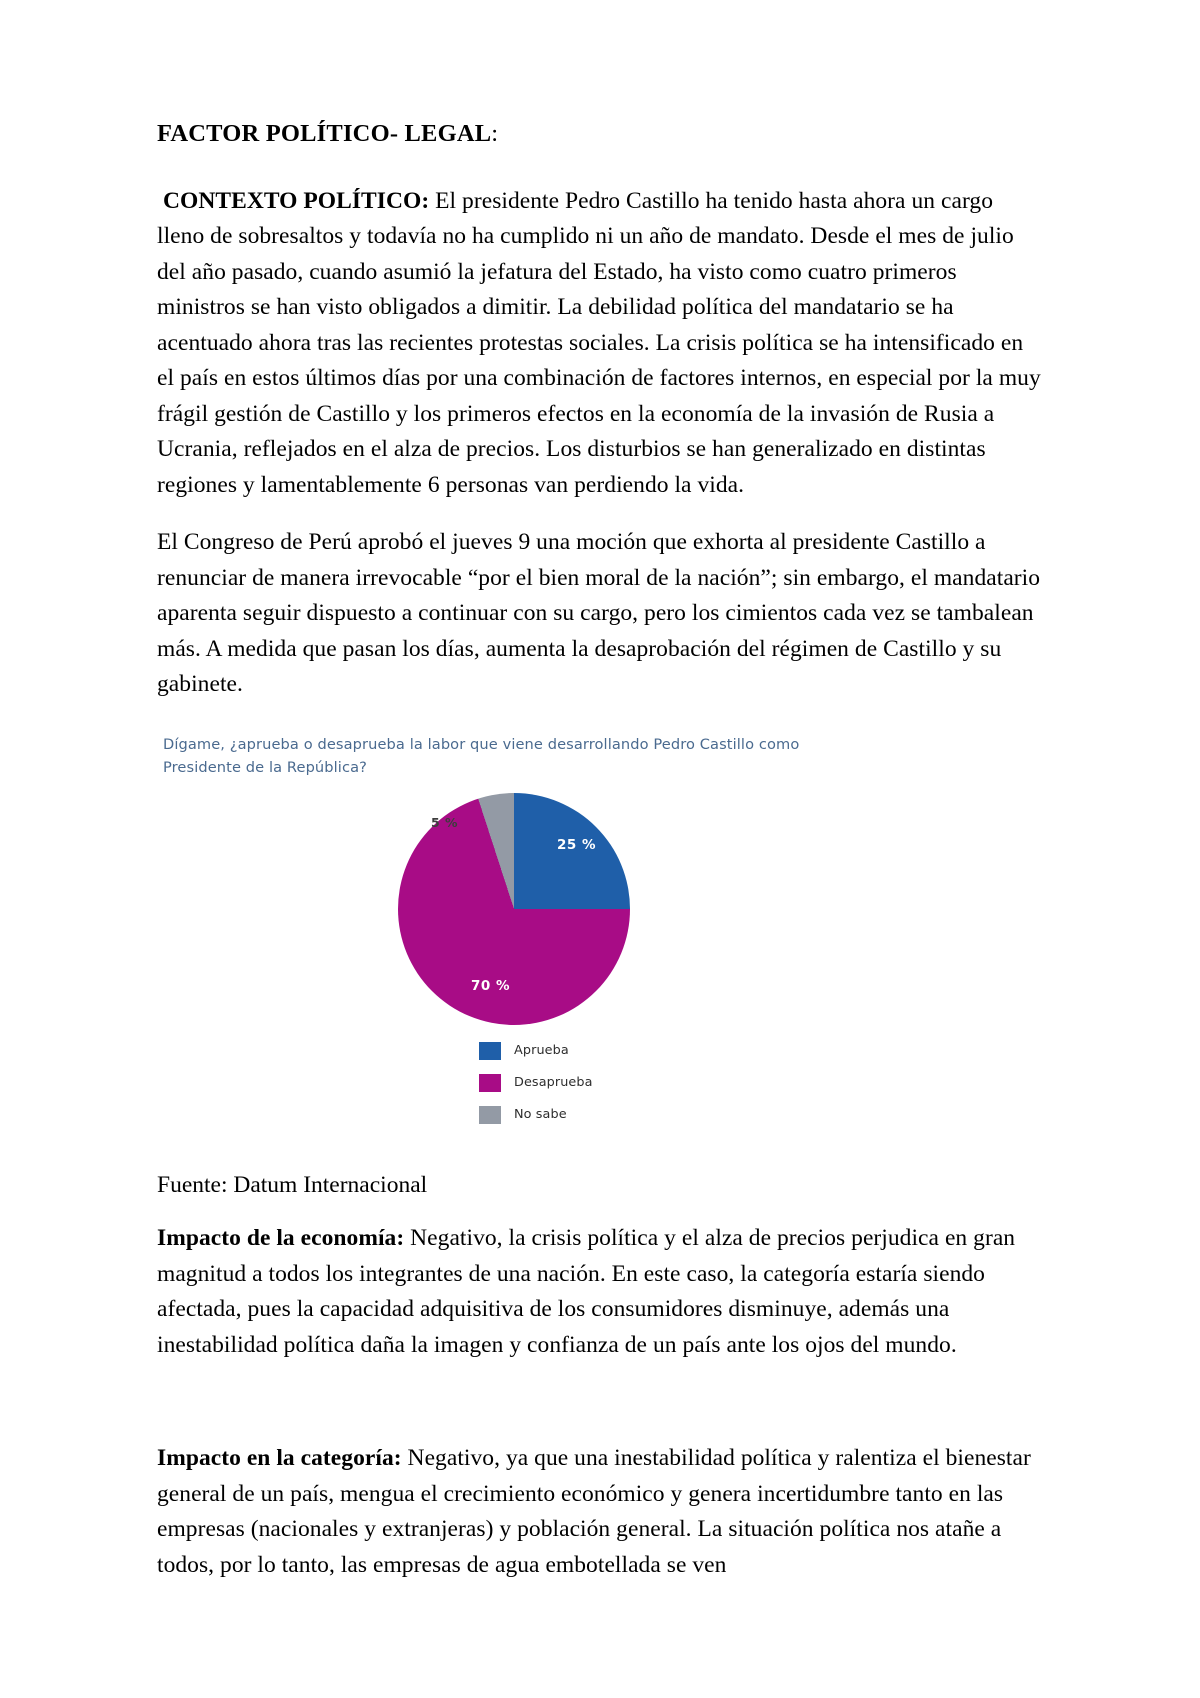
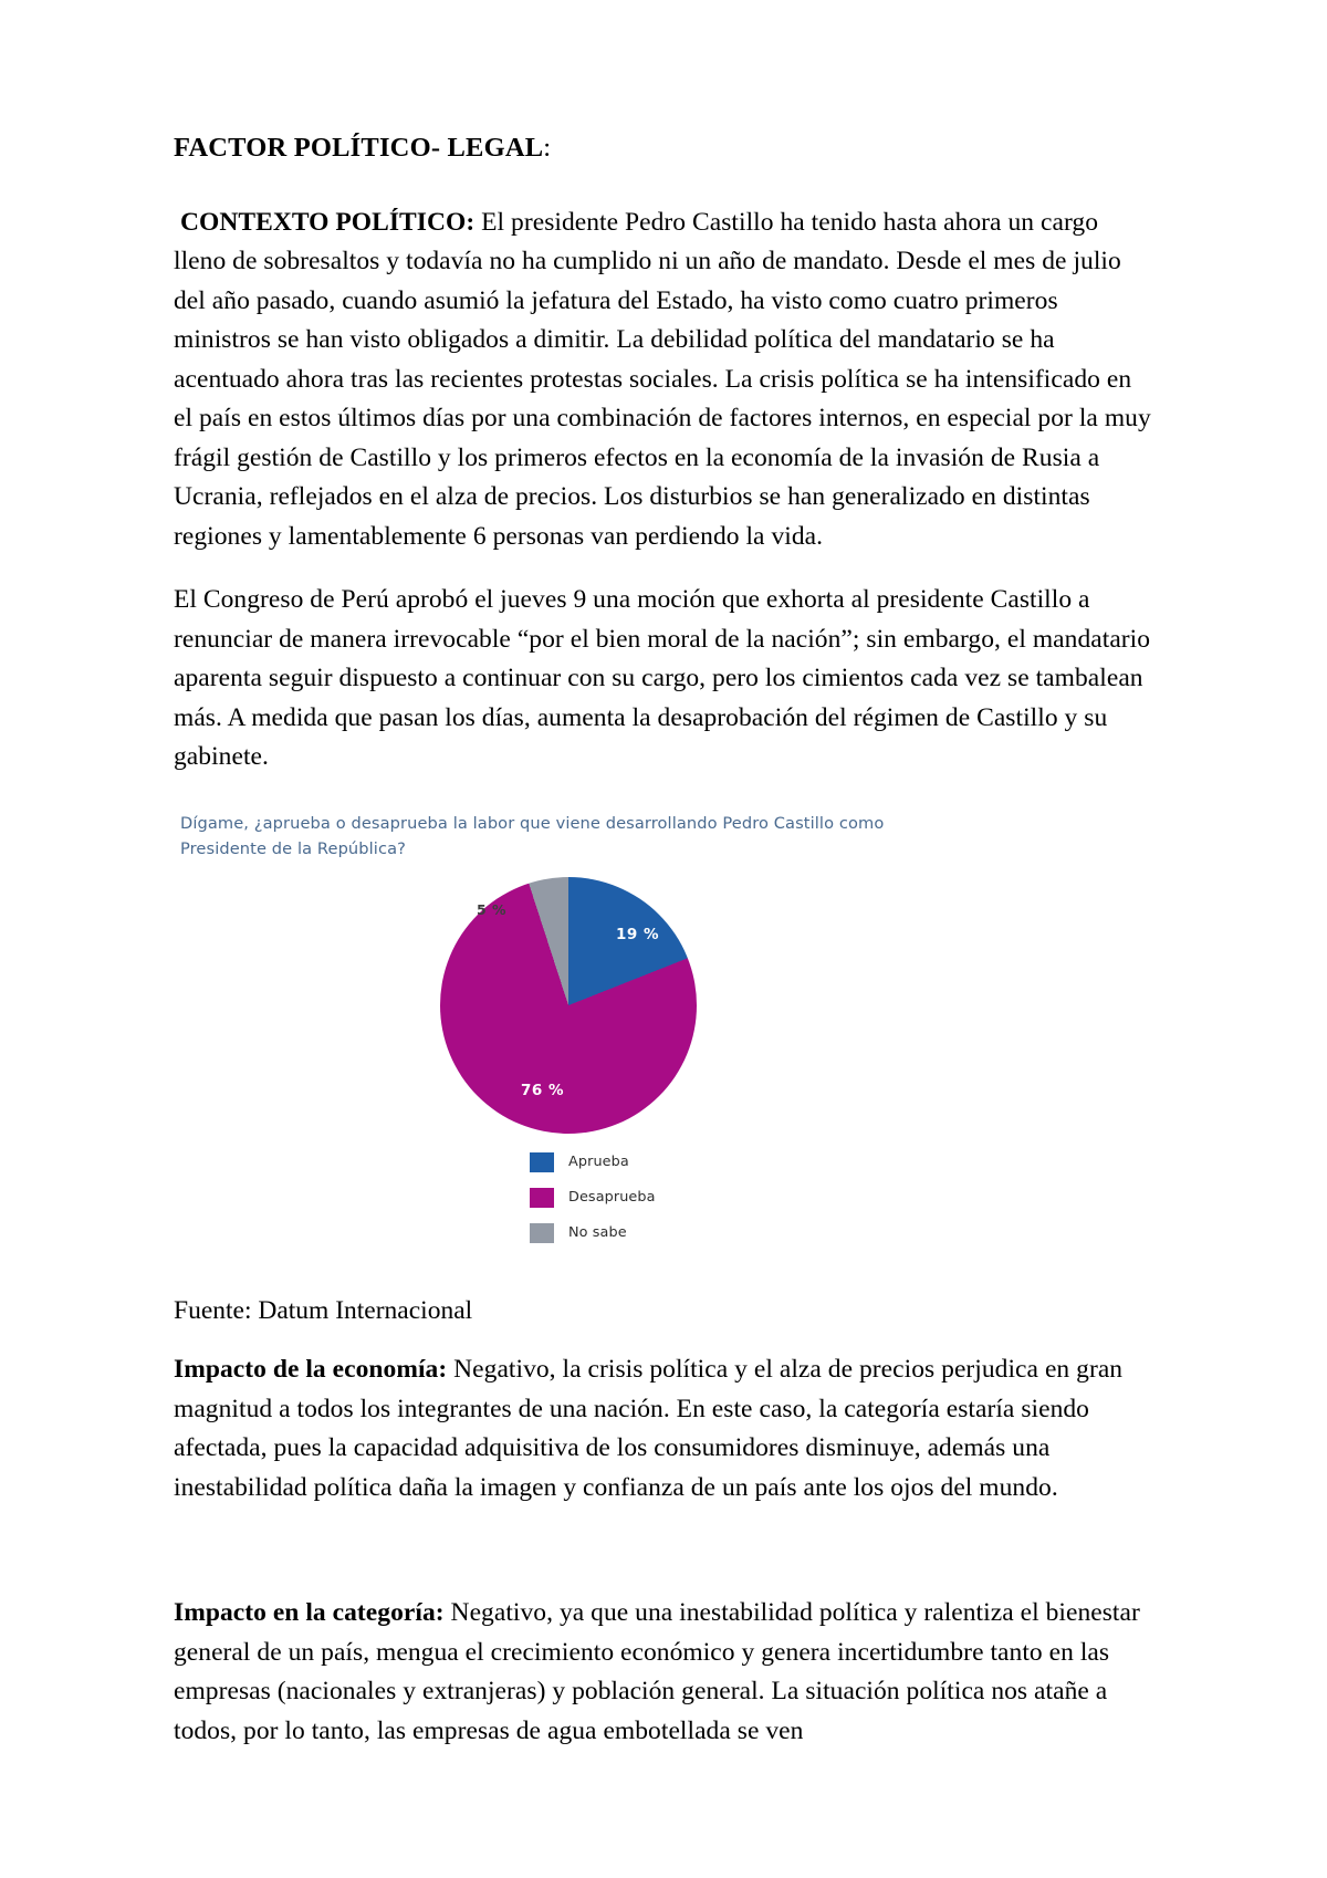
Aprueba: 25 -> 19
Desaprueba: 70 -> 76
